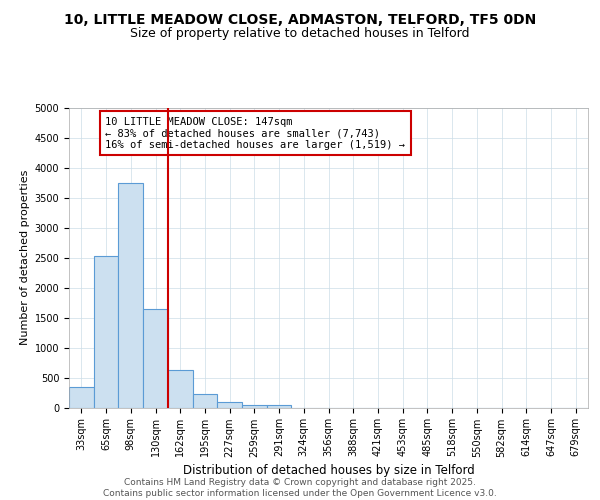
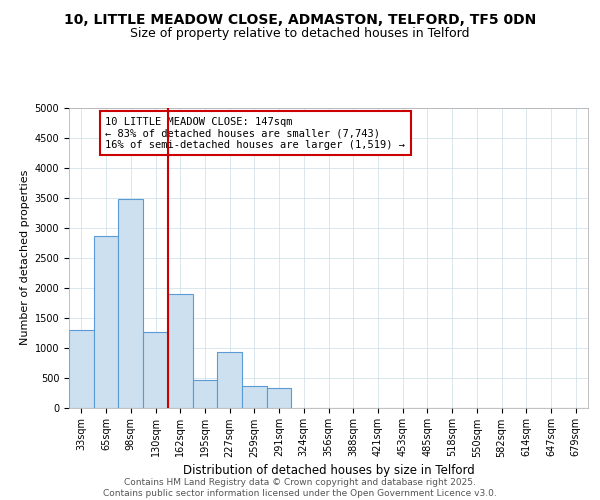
33sqm: 350 -> 1300
65sqm: 2520 -> 2860
98sqm: 3750 -> 3480
130sqm: 1650 -> 1260
162sqm: 620 -> 1900
195sqm: 230 -> 460
227sqm: 100 -> 920
259sqm: 50 -> 360
291sqm: 50 -> 320
